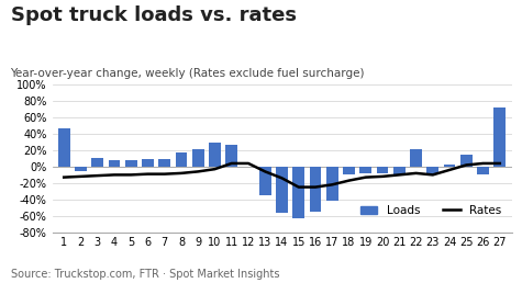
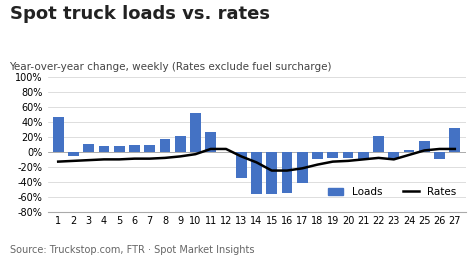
Loads/10: 30% -> 52%
Loads/15: -63% -> -56%
Loads/27: 73% -> 32%
